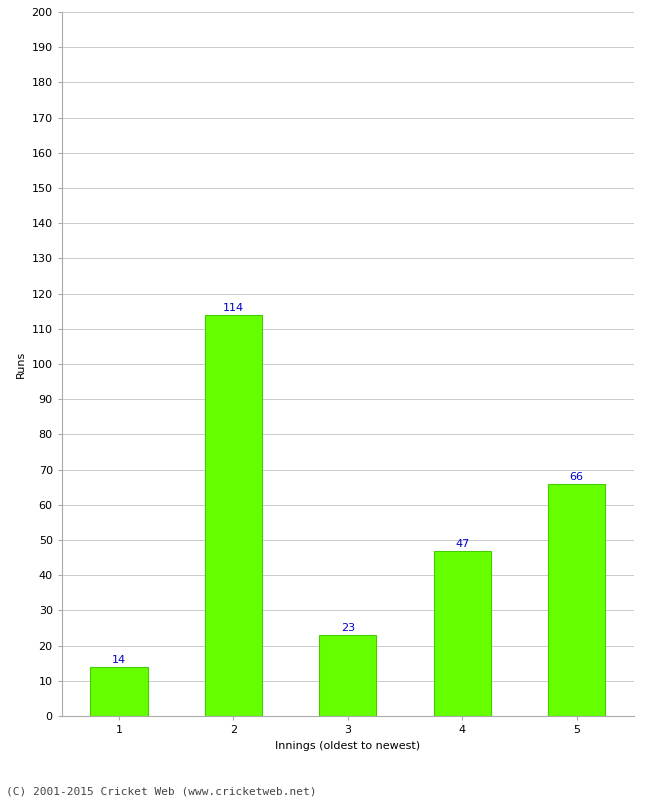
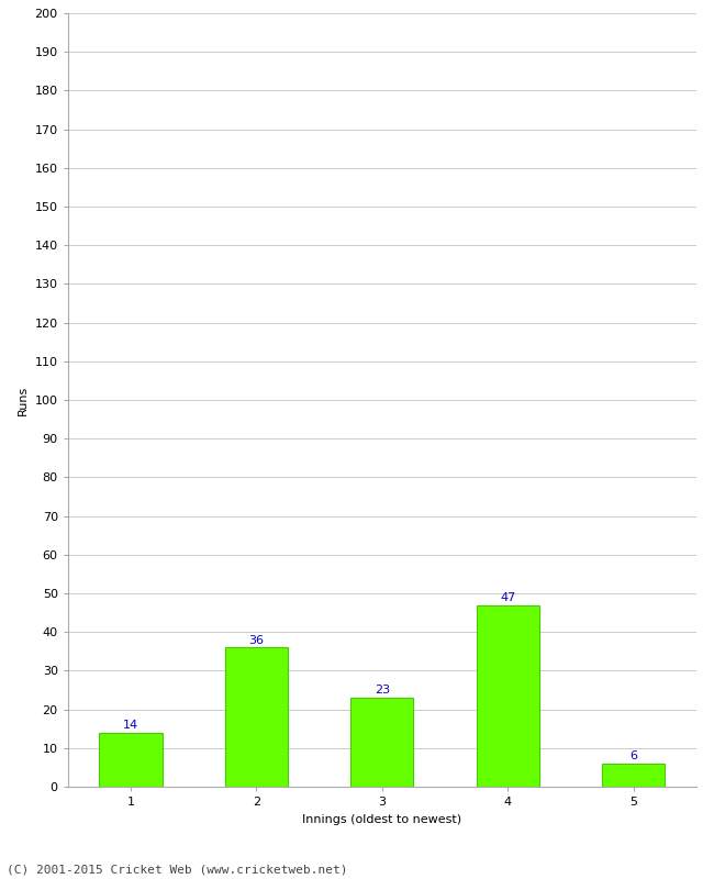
2: 114 -> 36
5: 66 -> 6
